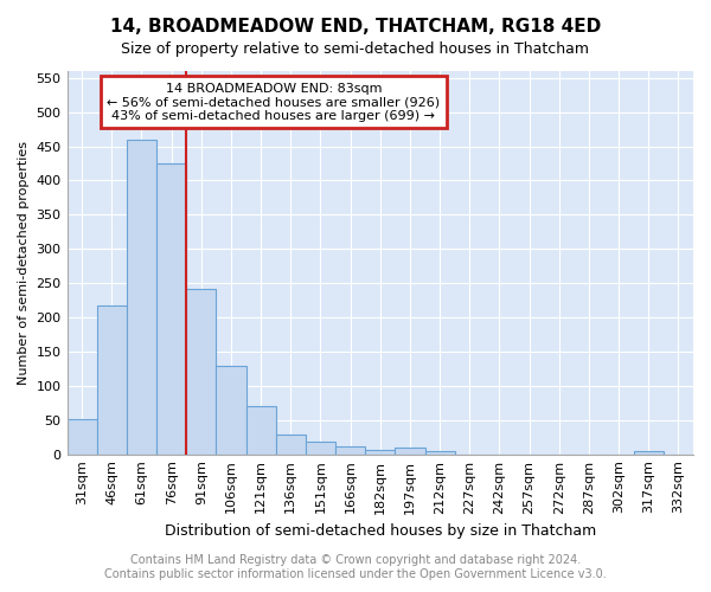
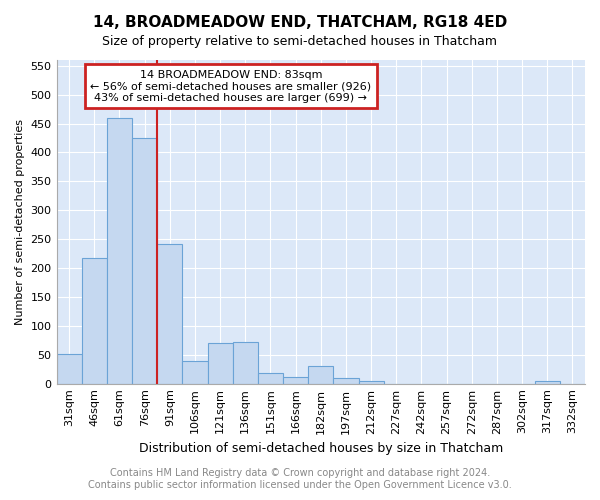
106sqm: 130 -> 40
136sqm: 28 -> 72
182sqm: 7 -> 30
